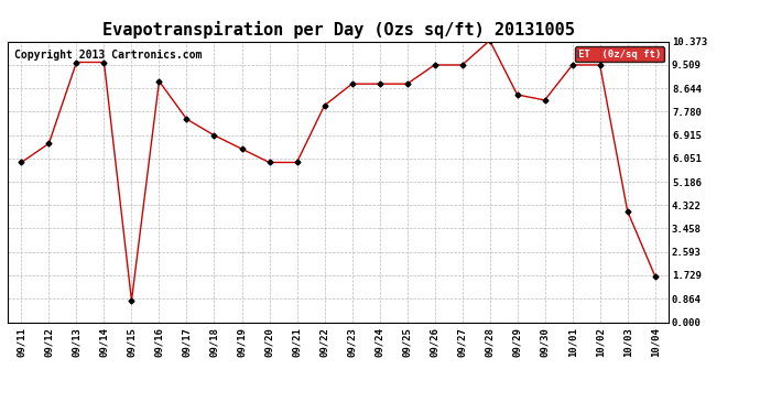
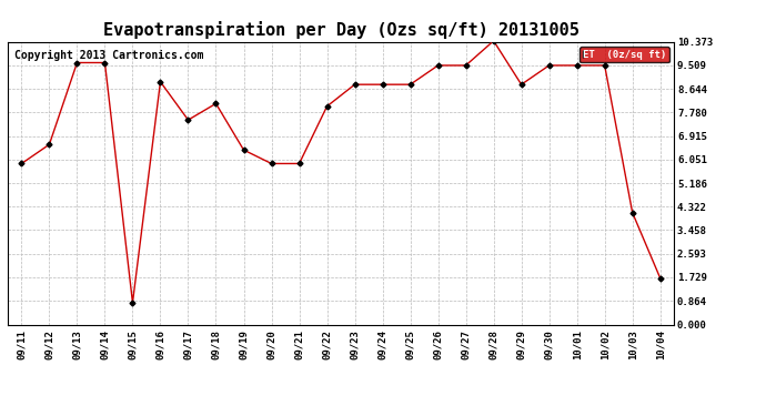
09/18: 6.9 -> 8.1
09/29: 8.4 -> 8.8
09/30: 8.2 -> 9.5
